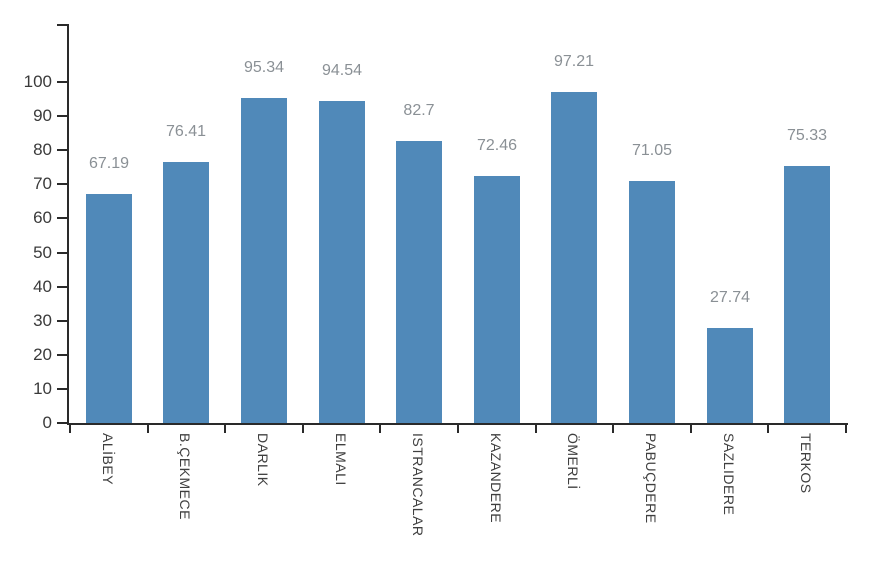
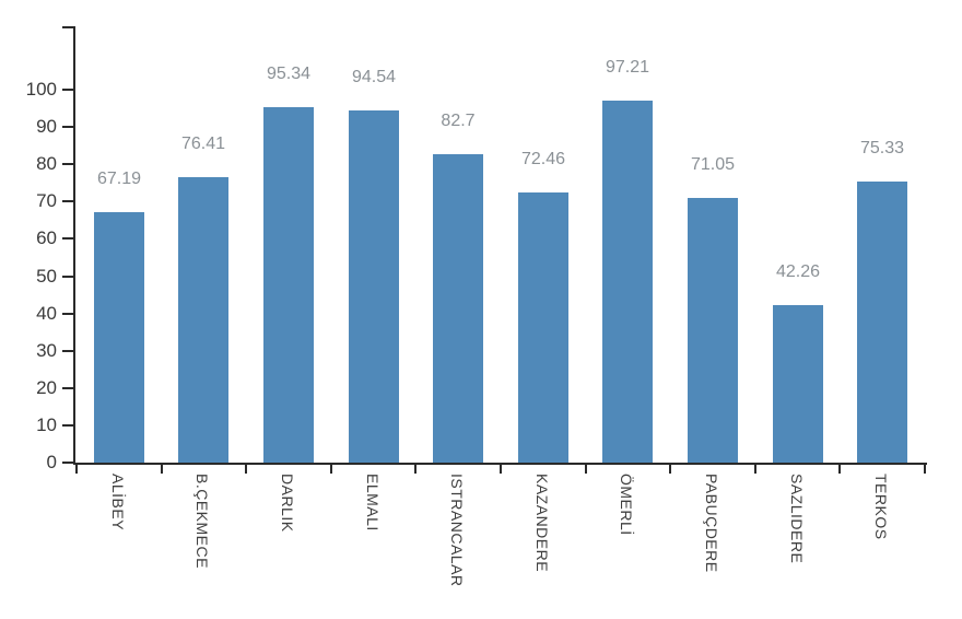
SAZLIDERE: 27.74 -> 42.26
